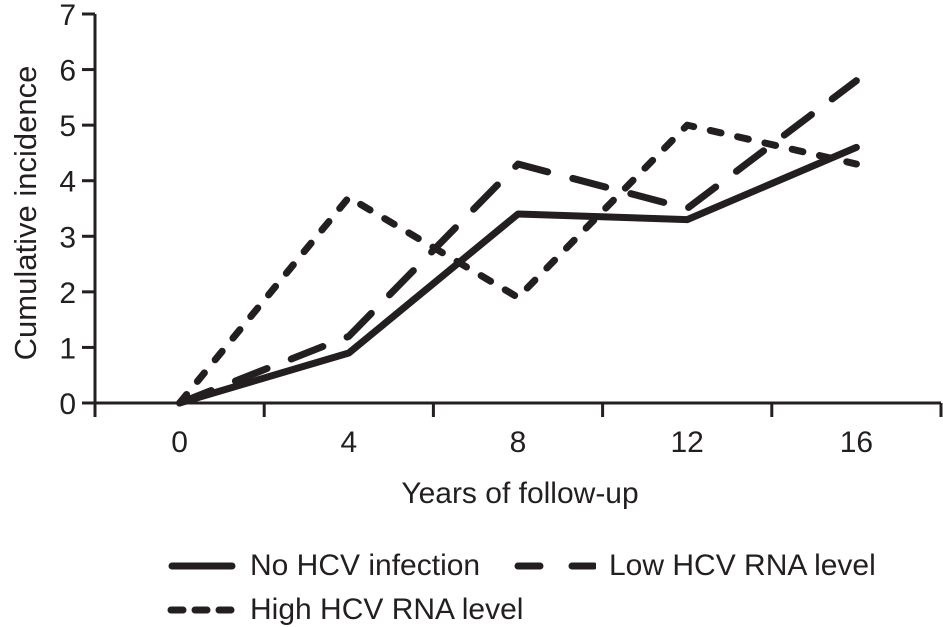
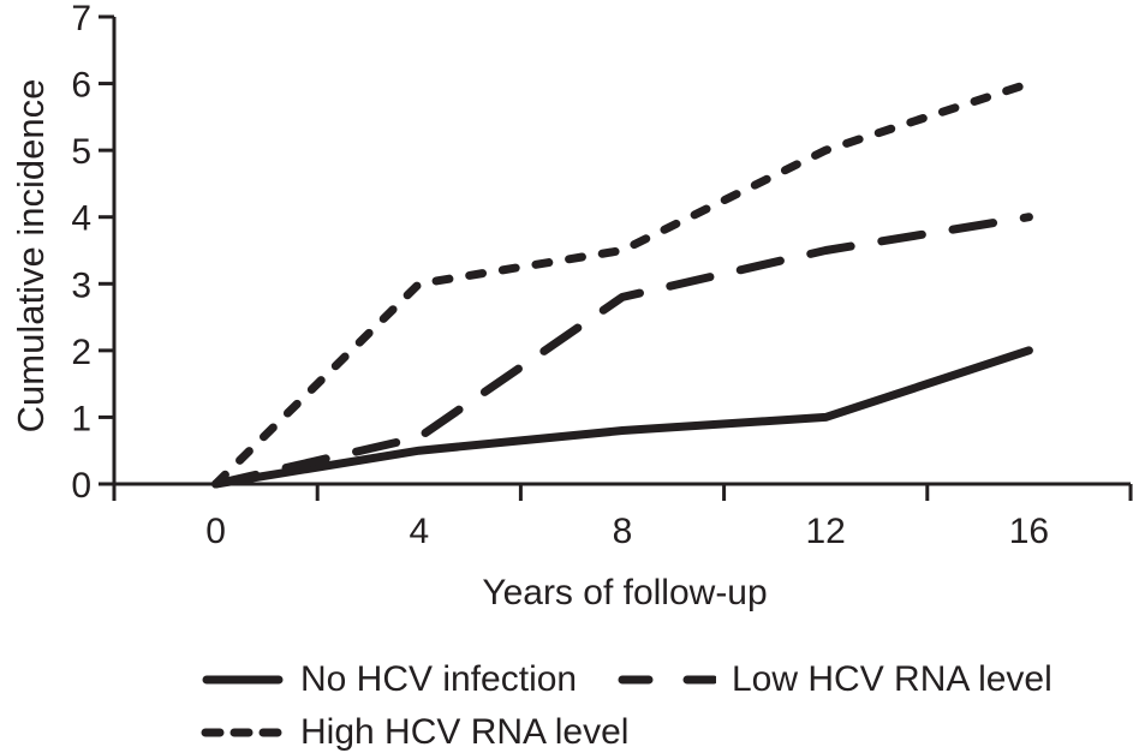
No HCV infection/4: 0.9 -> 0.5
Low HCV RNA level/4: 1.2 -> 0.7
High HCV RNA level/4: 3.7 -> 3.0
No HCV infection/8: 3.4 -> 0.8
Low HCV RNA level/8: 4.3 -> 2.8
High HCV RNA level/8: 1.9 -> 3.5
No HCV infection/12: 3.3 -> 1.0
No HCV infection/16: 4.6 -> 2.0
Low HCV RNA level/16: 5.8 -> 4.0
High HCV RNA level/16: 4.3 -> 6.0
